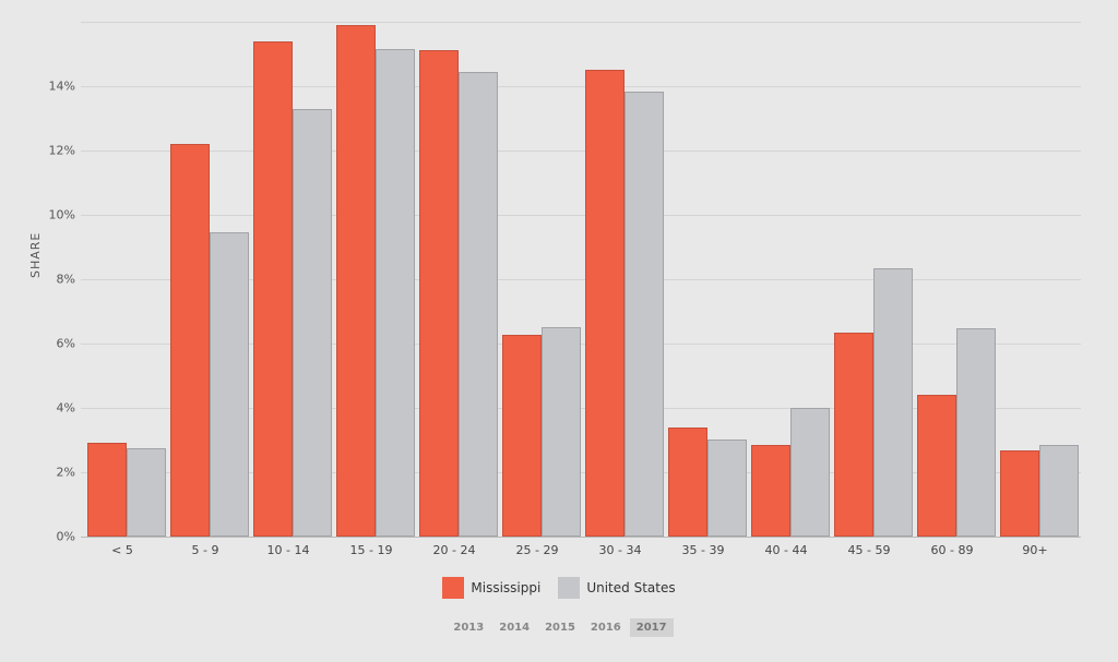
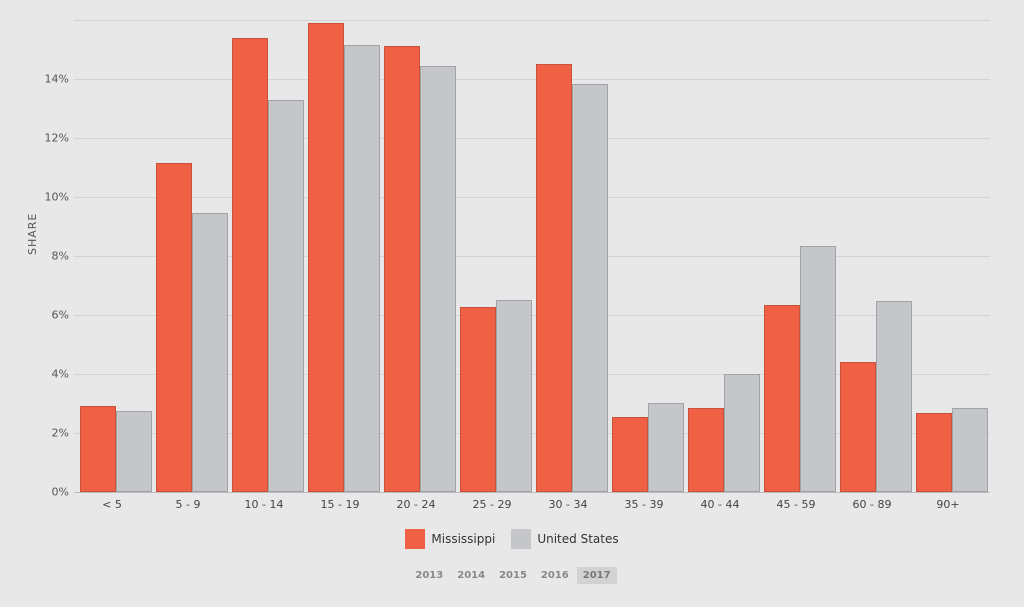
Mississippi/5 - 9: 12.2% -> 11.2%
Mississippi/35 - 39: 3.4% -> 2.5%
